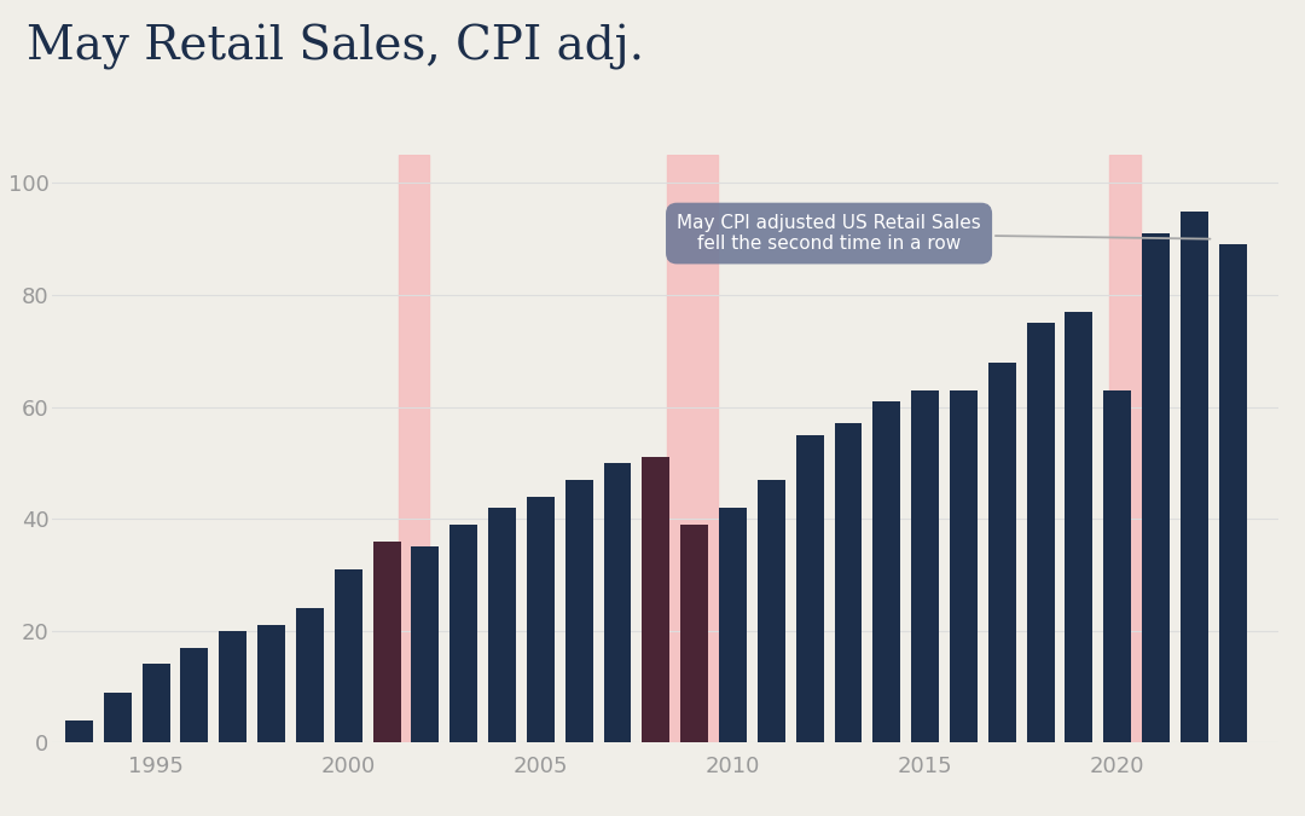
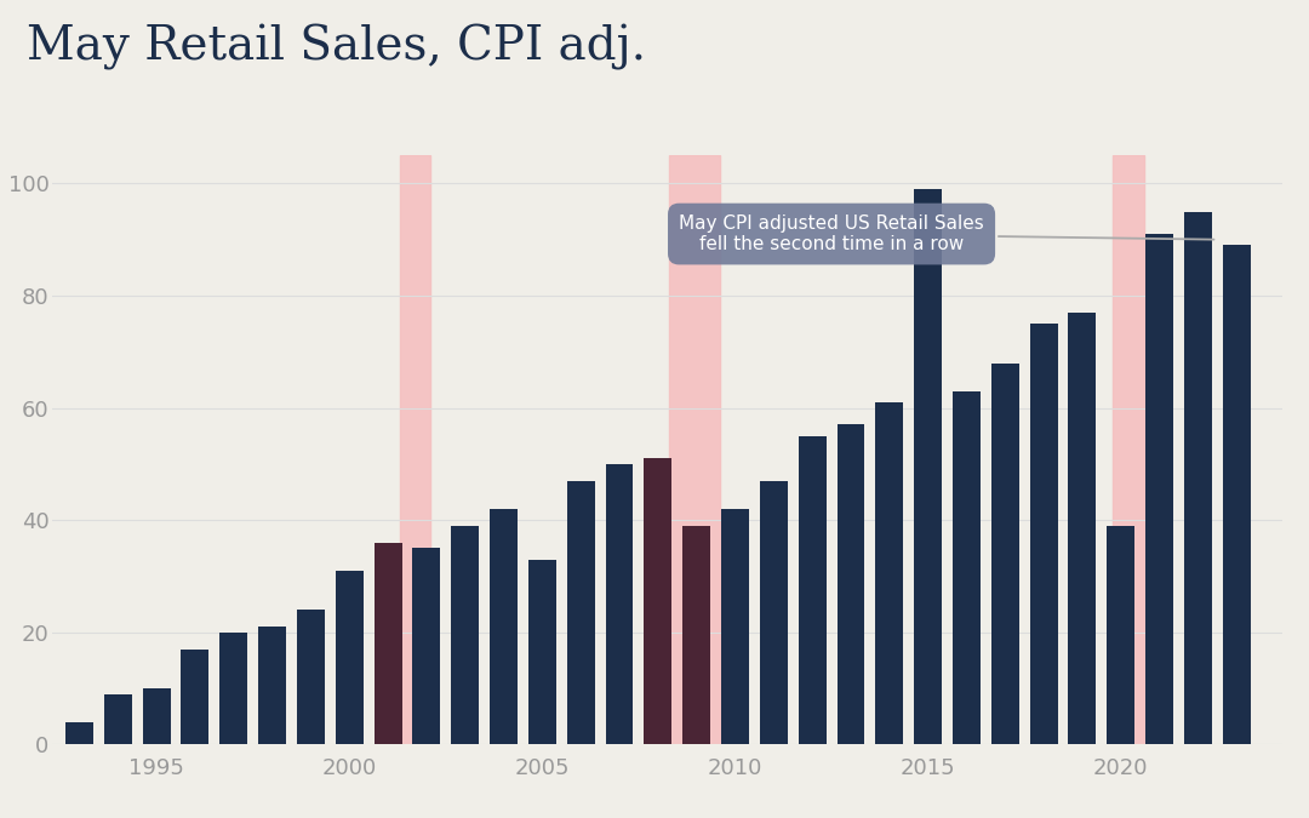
1995: 14 -> 10
2005: 44 -> 33
2015: 63 -> 99
2020: 63 -> 39
